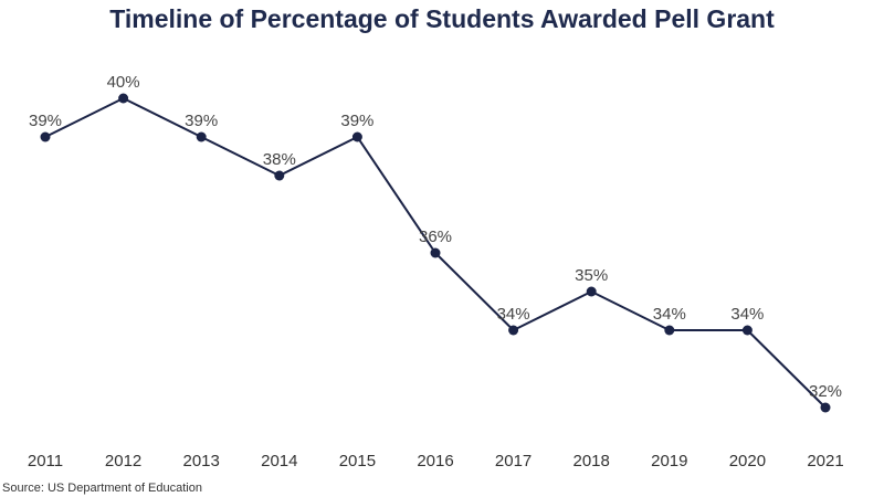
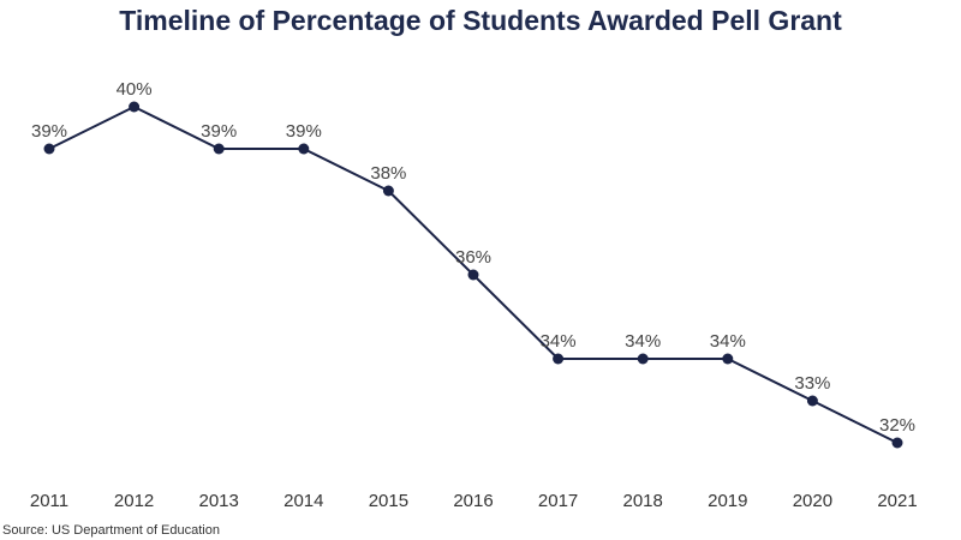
2014: 38% -> 39%
2015: 39% -> 38%
2018: 35% -> 34%
2020: 34% -> 33%
